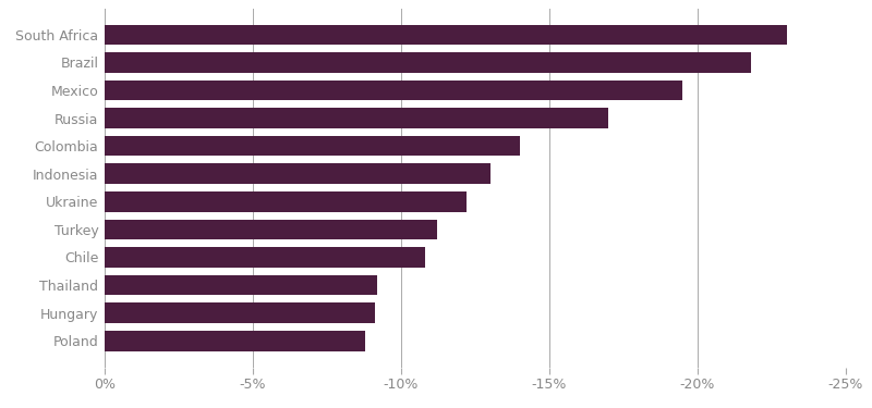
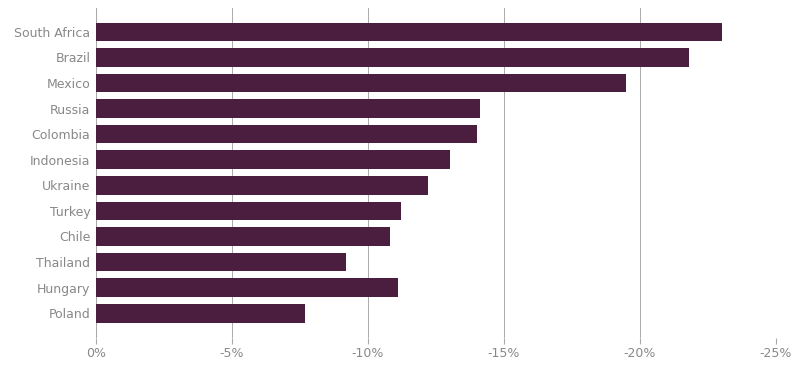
Russia: -17.0% -> -14.1%
Hungary: -9.1% -> -11.1%
Poland: -8.8% -> -7.7%
